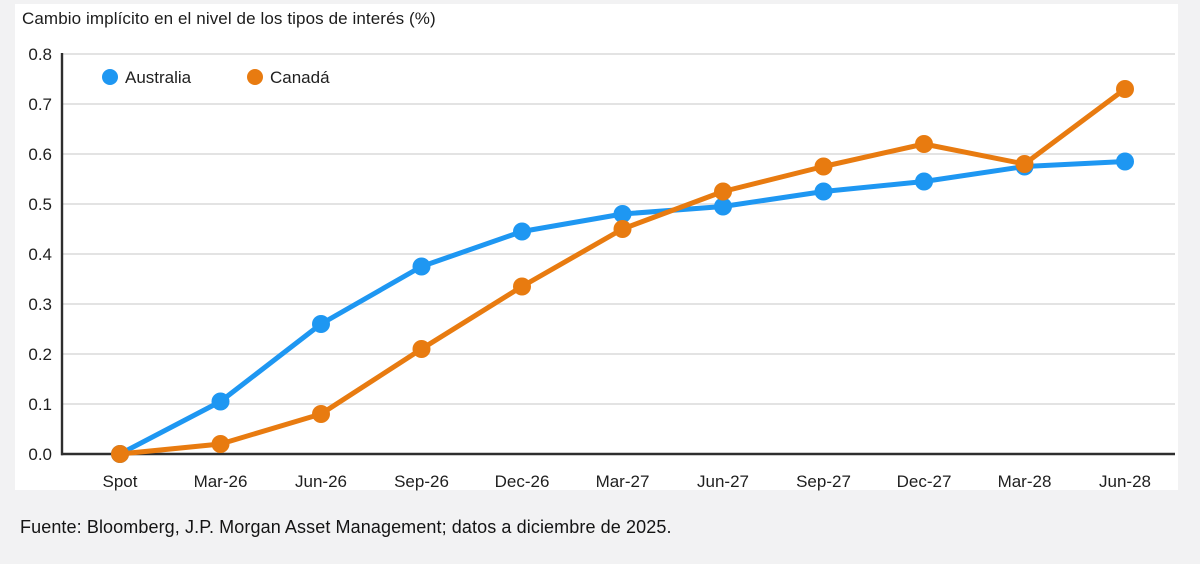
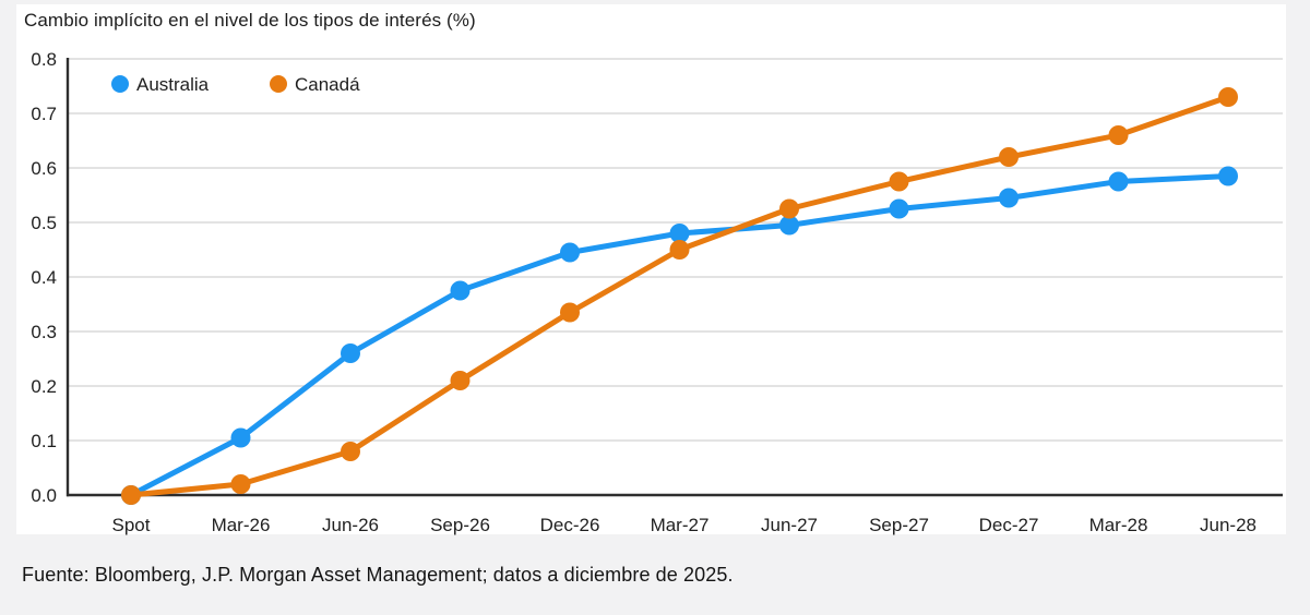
Canadá/Mar-28: 0.58 -> 0.66
